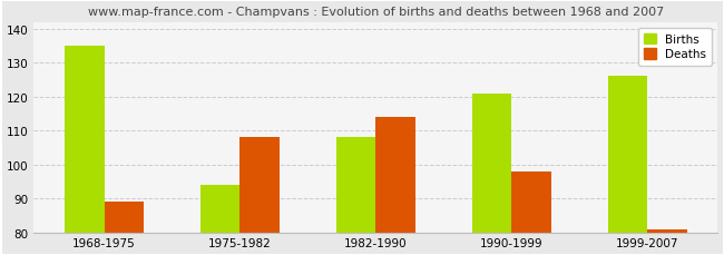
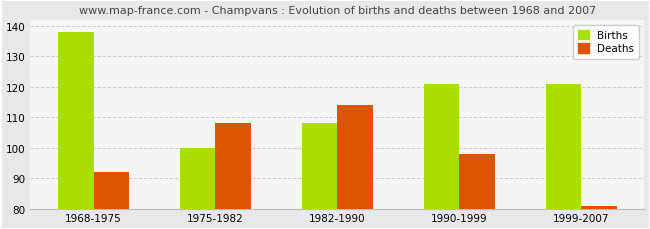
Births/1968-1975: 135 -> 138
Deaths/1968-1975: 89 -> 92
Births/1975-1982: 94 -> 100
Births/1999-2007: 126 -> 121
